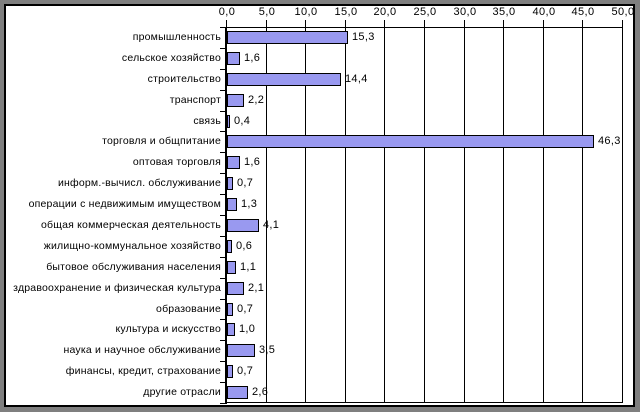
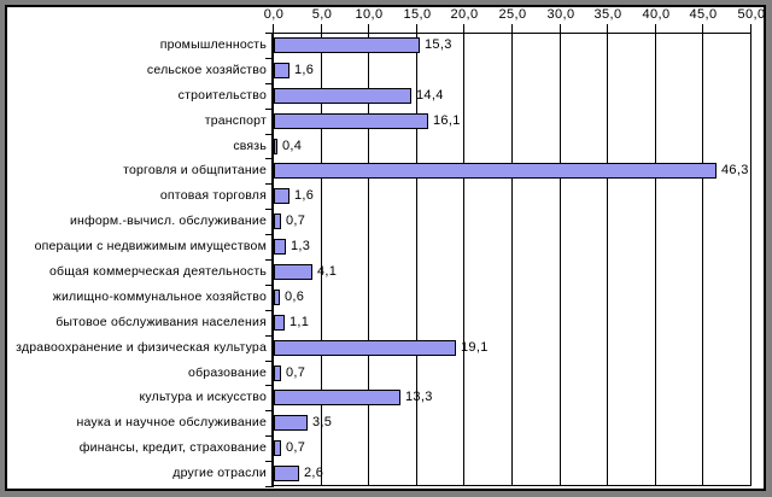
транспорт: 2,2 -> 16,1
здравоохранение и физическая культура: 2,1 -> 19,1
культура и искусство: 1,0 -> 13,3
